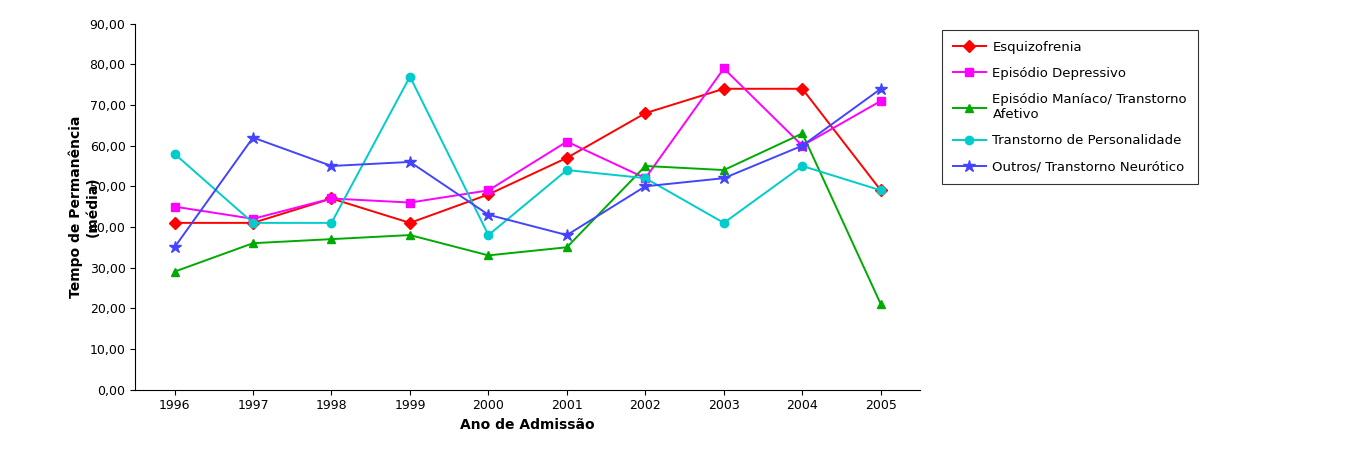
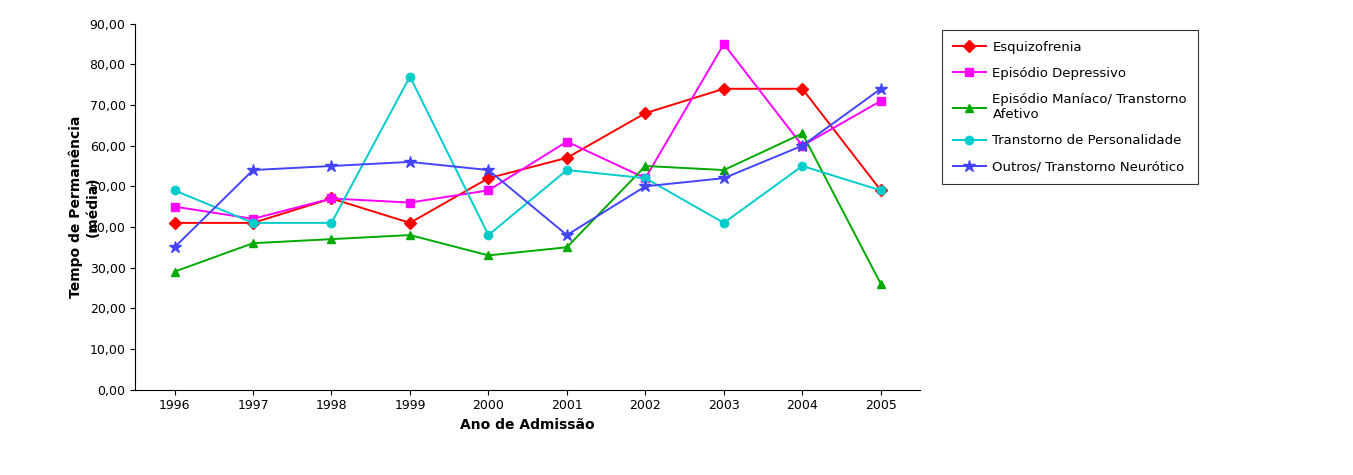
Transtorno de Personalidade/1996: 58 -> 49
Outros/ Transtorno Neurótico/1997: 62 -> 54
Esquizofrenia/2000: 48 -> 52
Outros/ Transtorno Neurótico/2000: 43 -> 54
Episódio Depressivo/2003: 79 -> 85
Episódio Maníaco/ Transtorno Afetivo/2005: 21 -> 26
